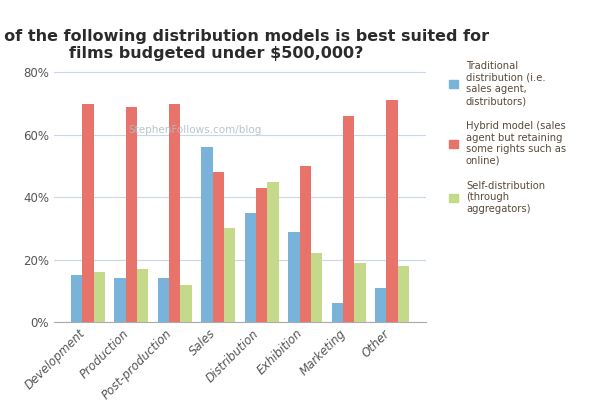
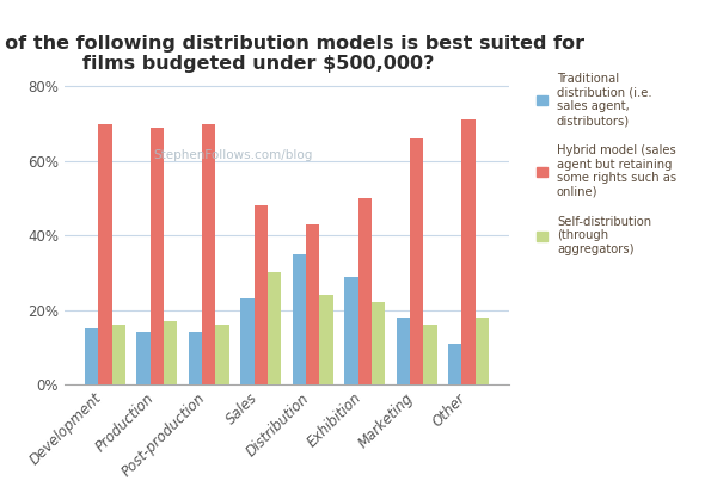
Self-distribution (through aggregators)/Post-production: 12% -> 16%
Traditional distribution (i.e. sales agent, distributors)/Sales: 56% -> 23%
Self-distribution (through aggregators)/Distribution: 45% -> 24%
Traditional distribution (i.e. sales agent, distributors)/Marketing: 6% -> 18%
Self-distribution (through aggregators)/Marketing: 19% -> 16%
